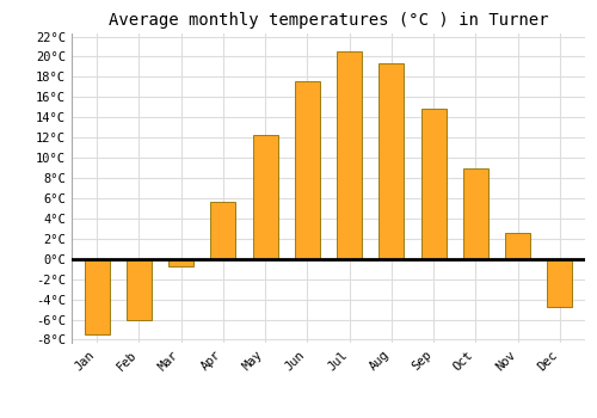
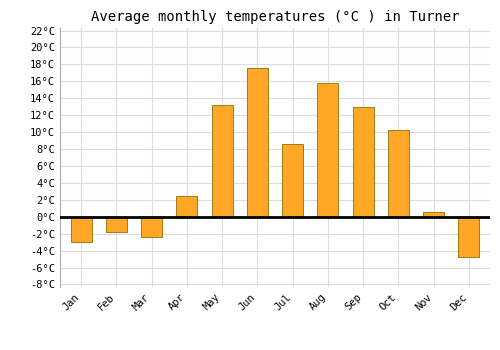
Jan: -7.5°C -> -3.0°C
Feb: -6.0°C -> -1.8°C
Mar: -0.7°C -> -2.4°C
Apr: 5.7°C -> 2.4°C
May: 12.2°C -> 13.2°C
Jul: 20.5°C -> 8.6°C
Aug: 19.4°C -> 15.8°C
Sep: 14.8°C -> 13.0°C
Oct: 9.0°C -> 10.2°C
Nov: 2.6°C -> 0.6°C
